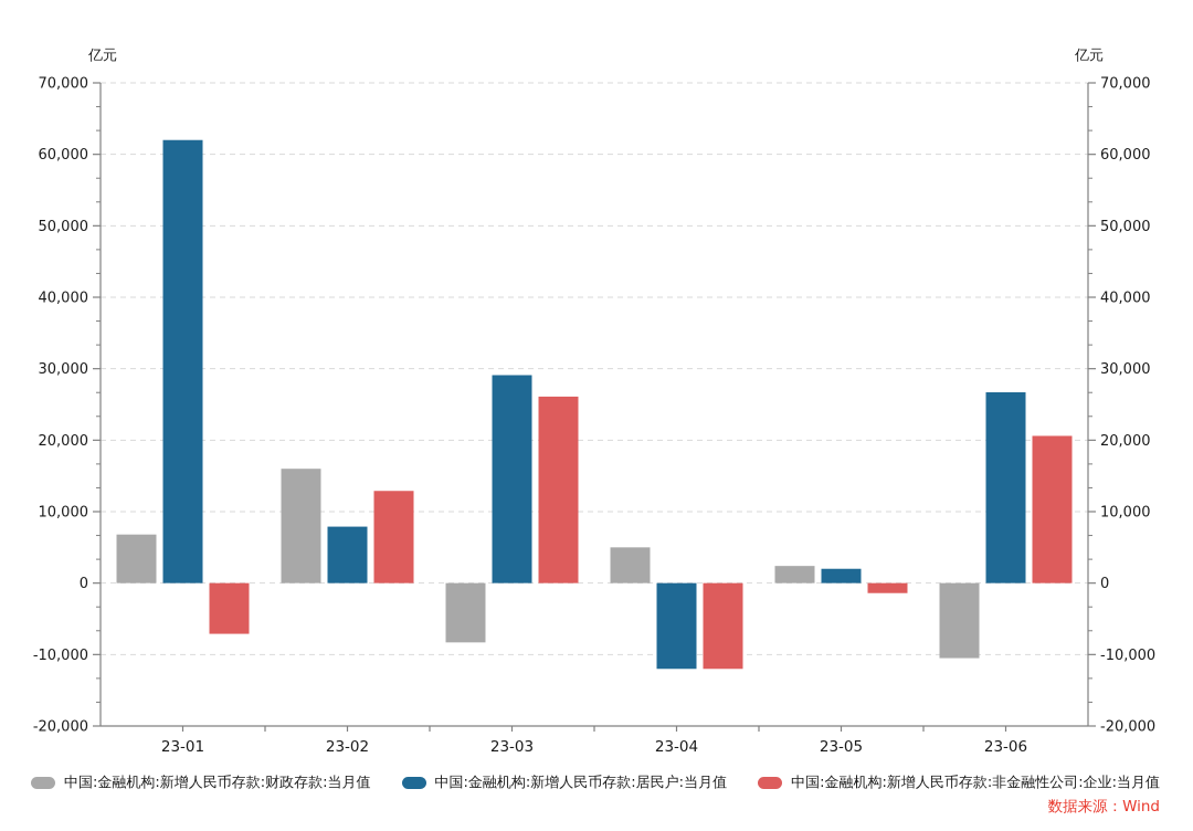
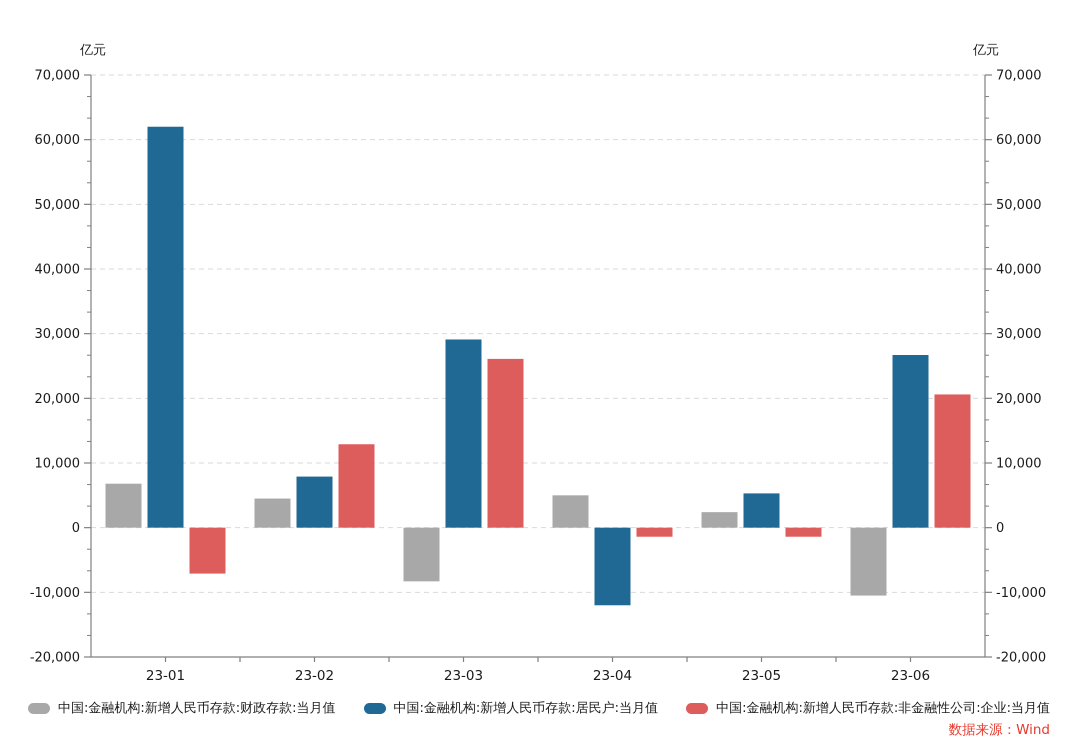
中国:金融机构:新增人民币存款:财政存款:当月值/23-02: 16000 -> 4000
中国:金融机构:新增人民币存款:非金融性公司:企业:当月值/23-04: -12000 -> -1000
中国:金融机构:新增人民币存款:居民户:当月值/23-05: 2000 -> 5000
